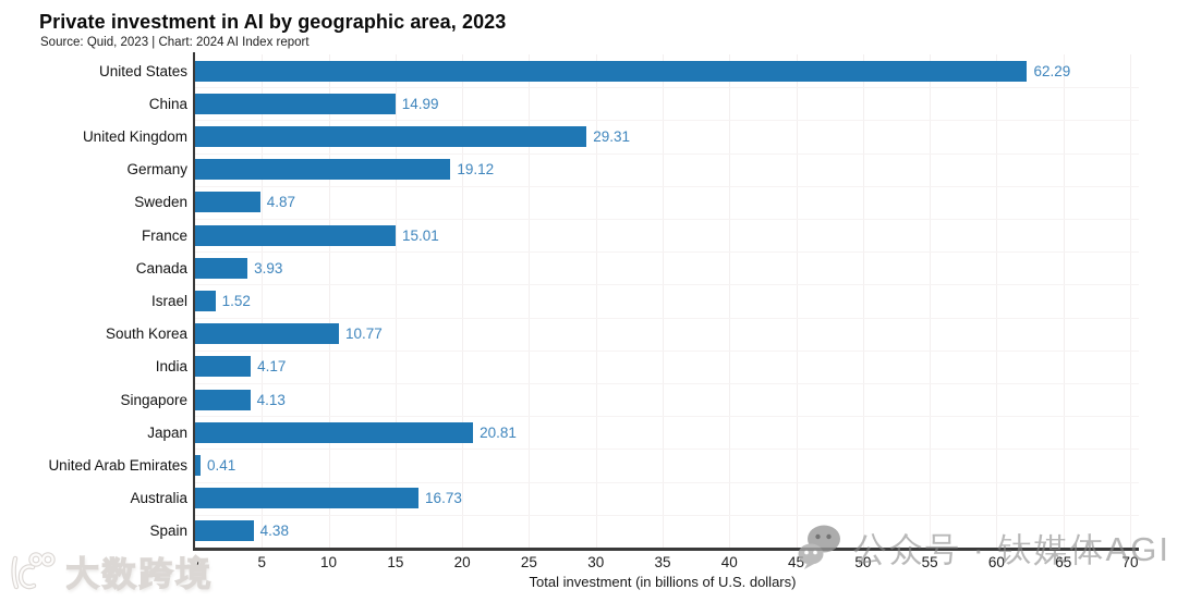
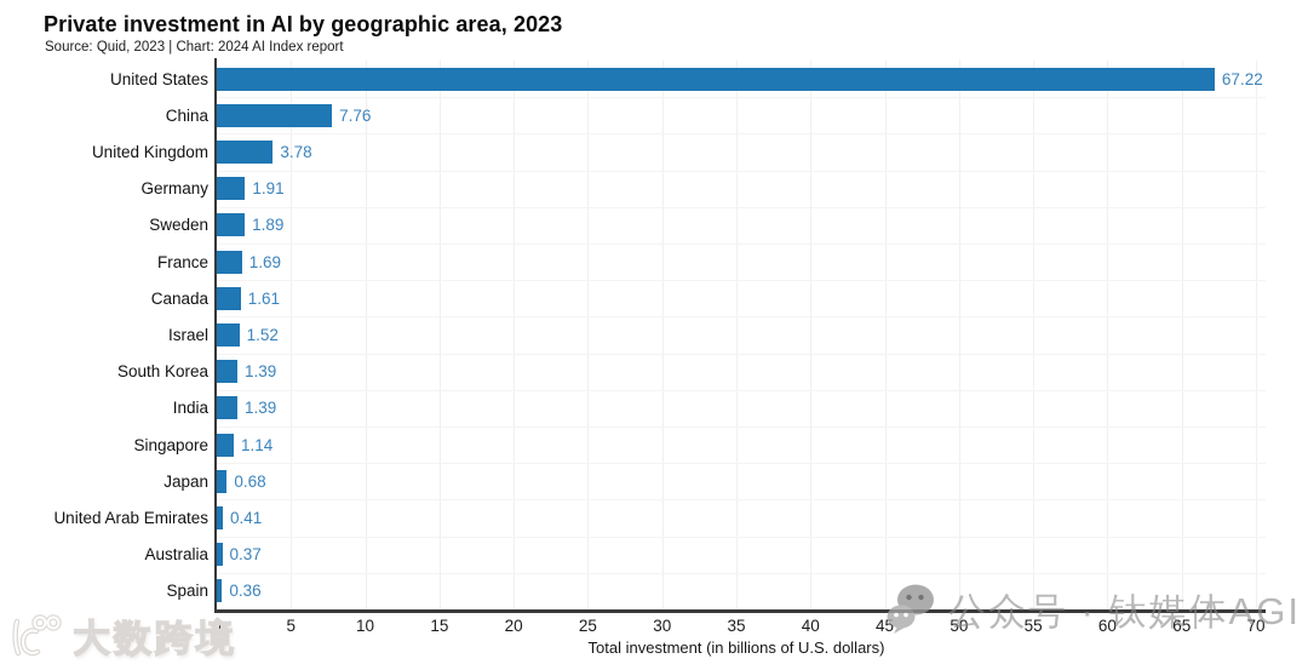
United States: 62.29 -> 67.22
China: 14.99 -> 7.76
United Kingdom: 29.31 -> 3.78
Germany: 19.12 -> 1.91
Sweden: 4.87 -> 1.89
France: 15.01 -> 1.69
Canada: 3.93 -> 1.61
South Korea: 10.77 -> 1.39
India: 4.17 -> 1.39
Singapore: 4.13 -> 1.14
Japan: 20.81 -> 0.68
Australia: 16.73 -> 0.37
Spain: 4.38 -> 0.36
